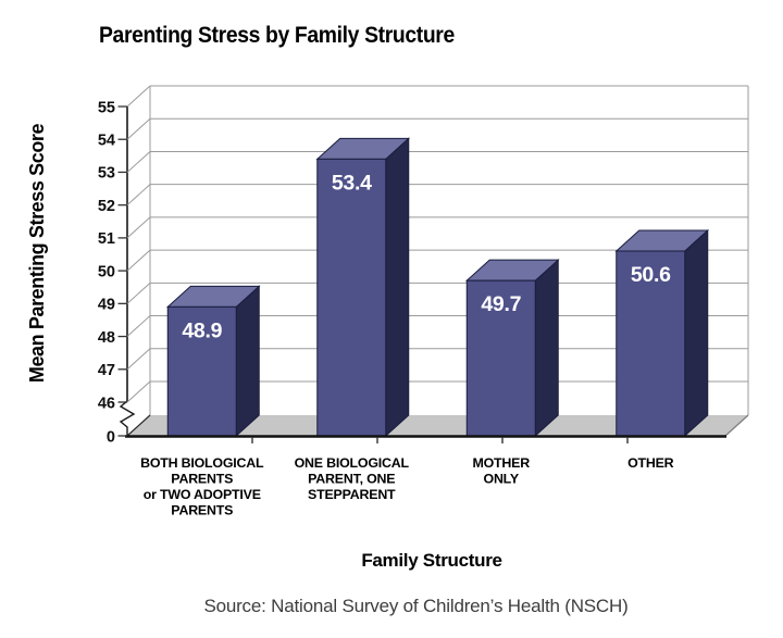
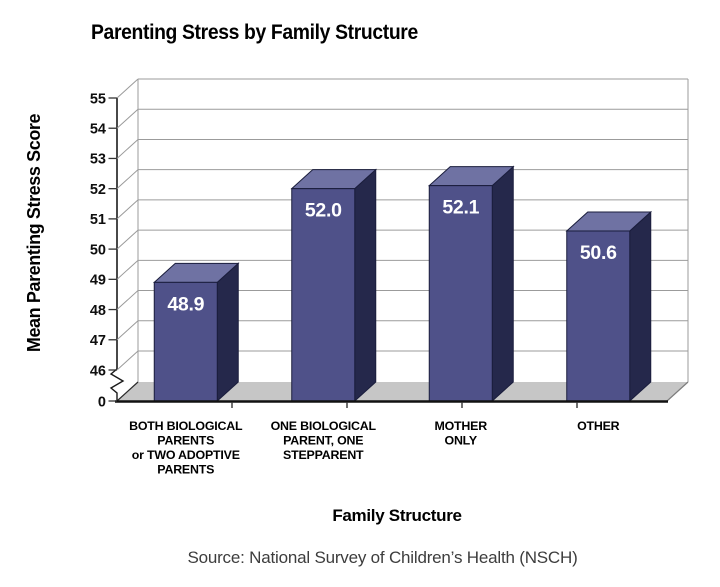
ONE BIOLOGICAL PARENT, ONE STEPPARENT: 53.4 -> 52.0
MOTHER ONLY: 49.7 -> 52.1
